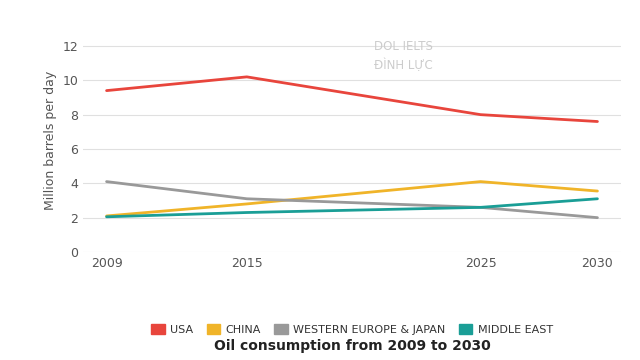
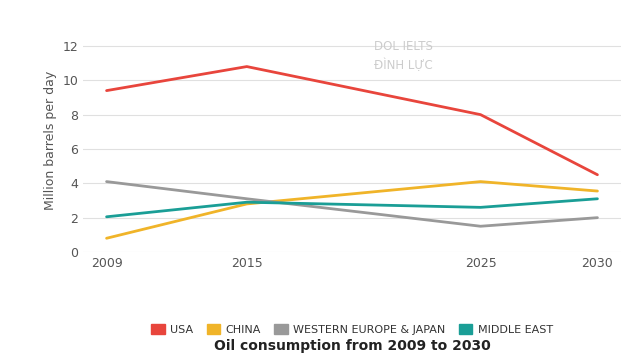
CHINA/2009: 2.1 -> 0.8
USA/2015: 10.2 -> 10.8
MIDDLE EAST/2015: 2.3 -> 2.9
WESTERN EUROPE & JAPAN/2025: 2.6 -> 1.5
USA/2030: 7.6 -> 4.5
